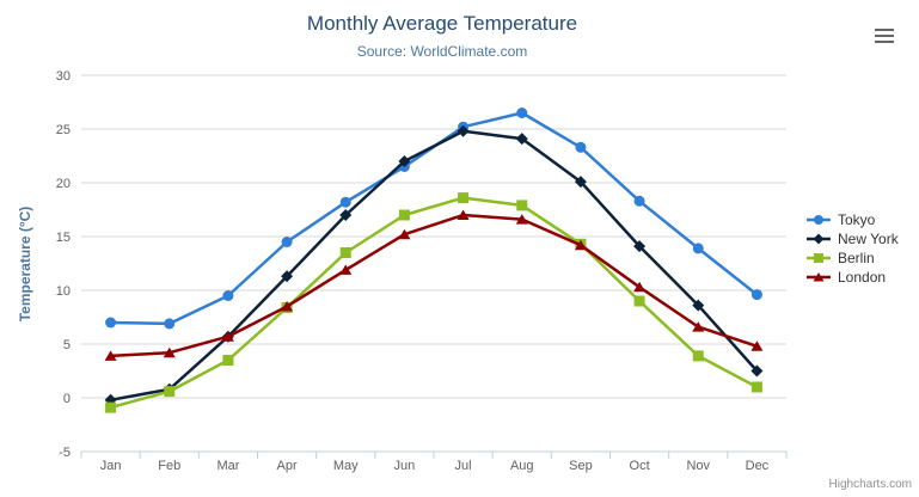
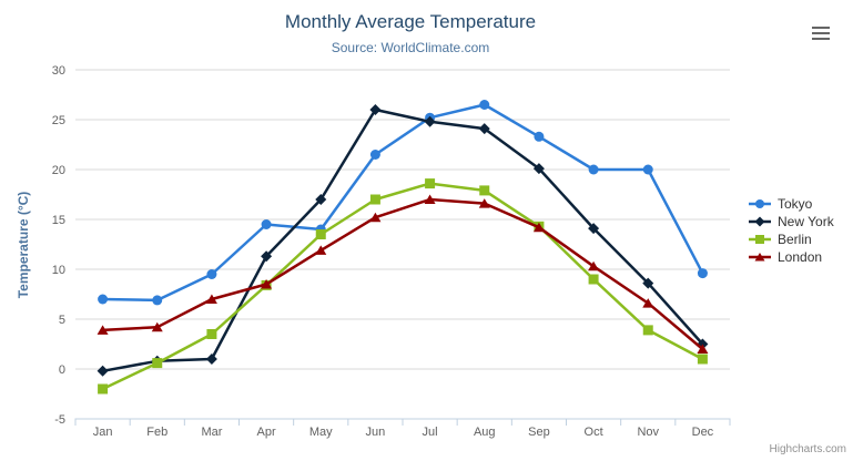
Berlin/Jan: -1 -> -2
New York/Mar: 6 -> 1
London/Mar: 6 -> 7
Tokyo/May: 18 -> 14
New York/Jun: 22 -> 26
Tokyo/Oct: 18 -> 20
Tokyo/Nov: 14 -> 20
London/Dec: 5 -> 2
